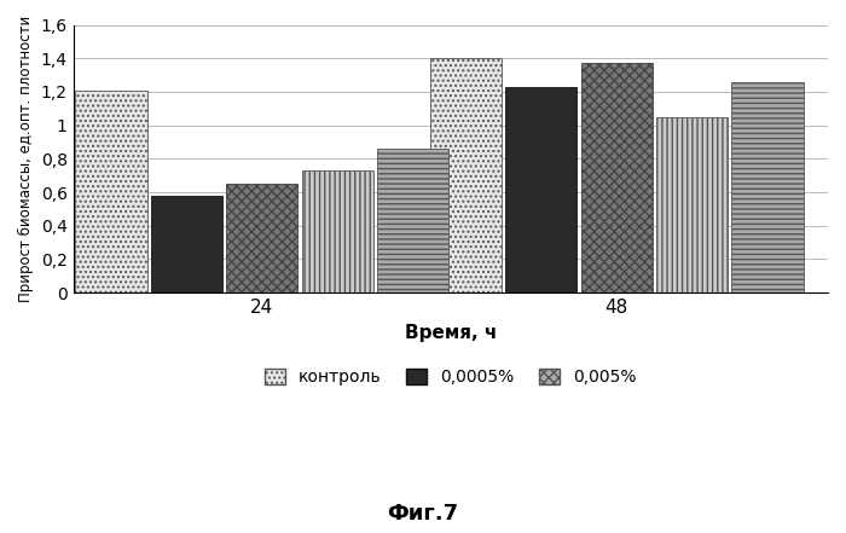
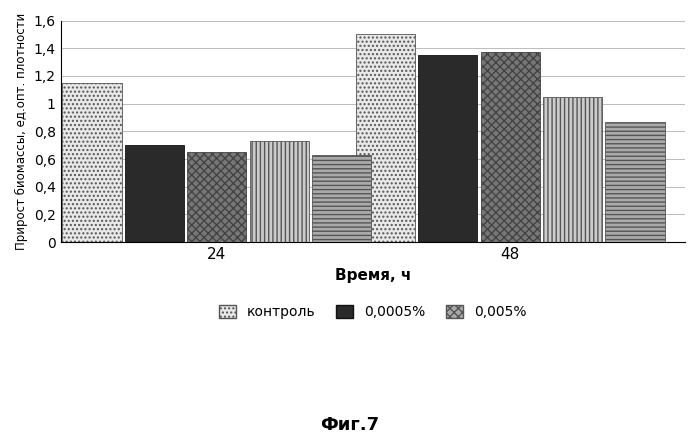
контроль/24: 1,21 -> 1,15
0,0005%/24: 0,58 -> 0,70
0,005%/24: 0,86 -> 0,63
контроль/48: 1,40 -> 1,50
0,0005%/48: 1,23 -> 1,35
0,005%/48: 1,26 -> 0,87
